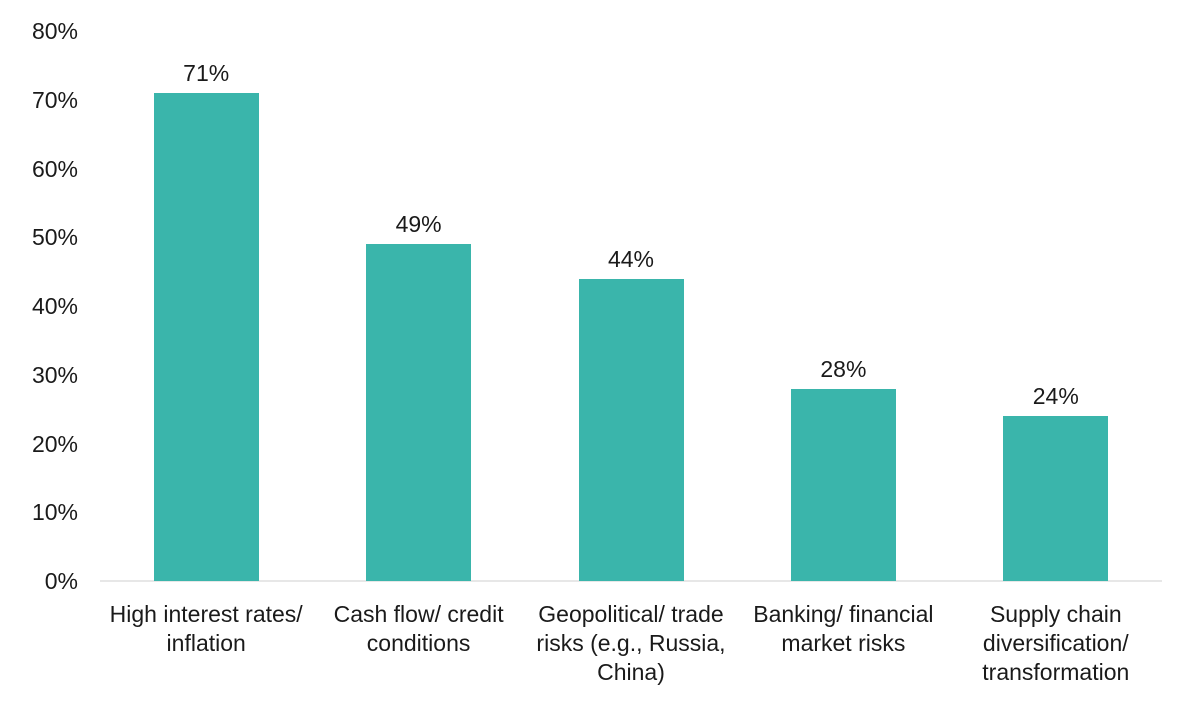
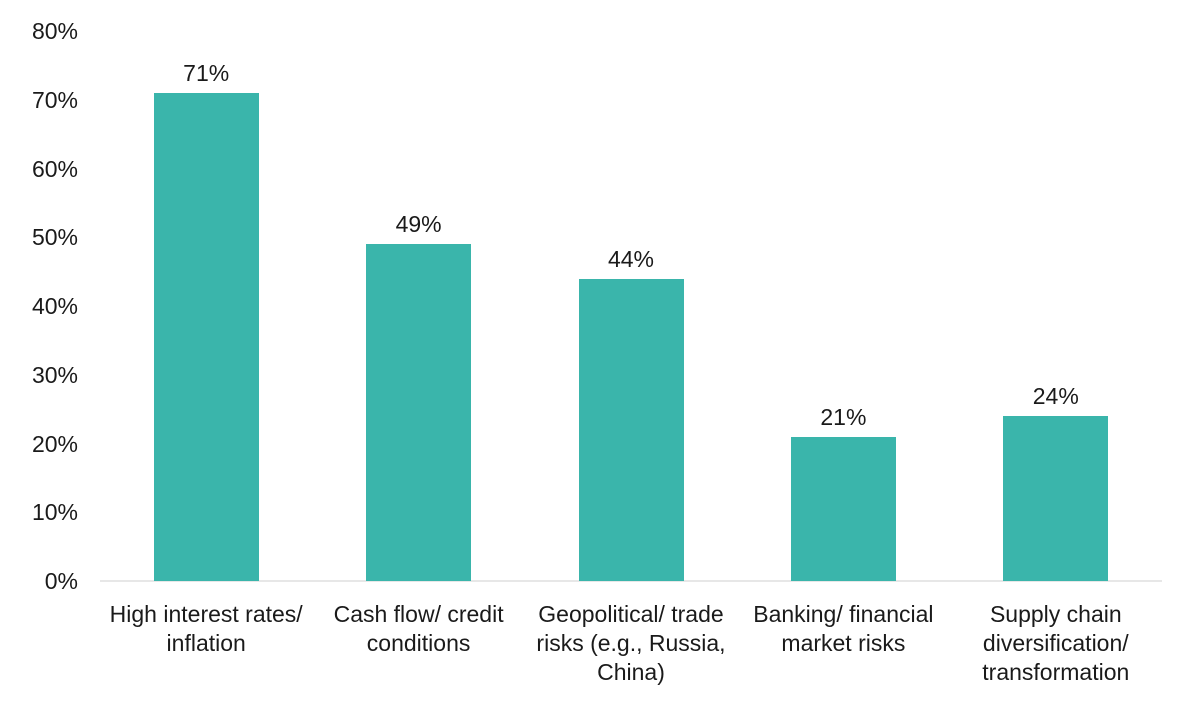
Banking/ financial market risks: 28% -> 21%
